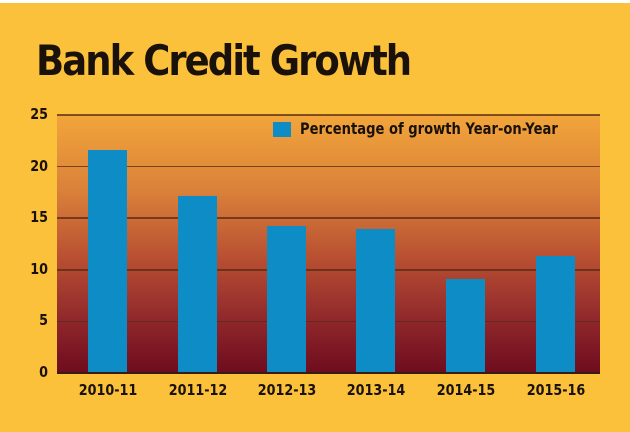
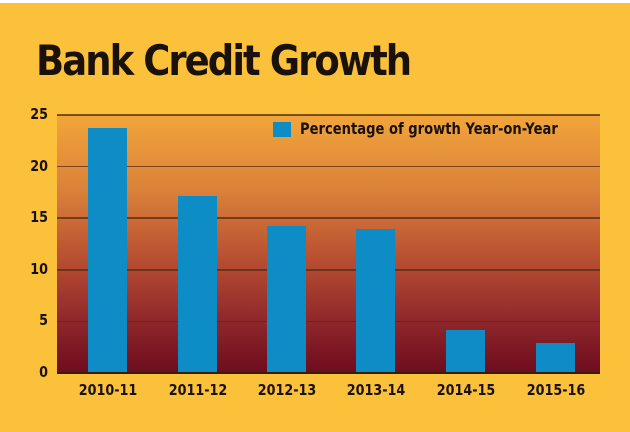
2010-11: 21.6 -> 23.7
2014-15: 9.1 -> 4.2
2015-16: 11.3 -> 2.9
